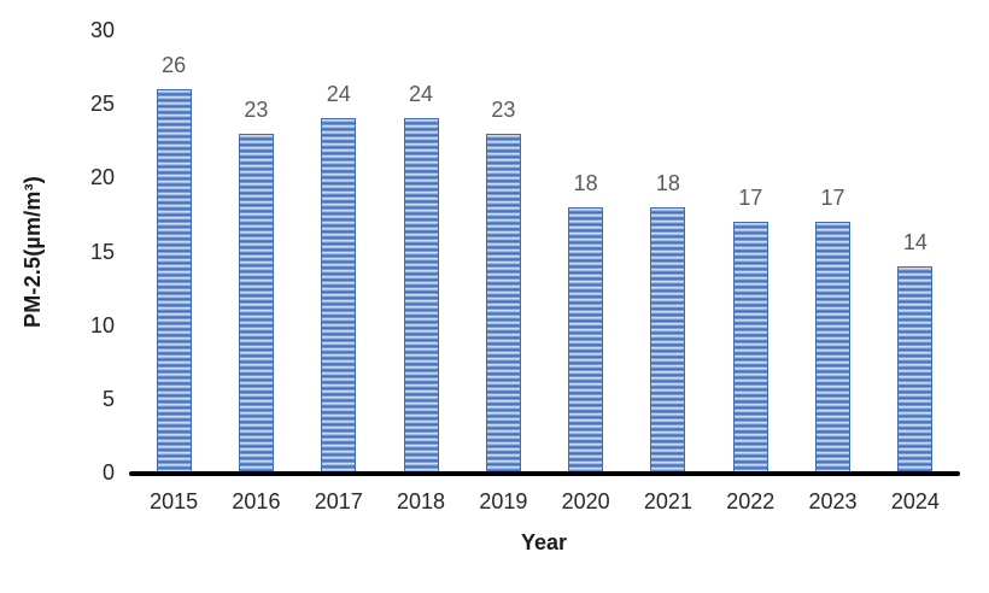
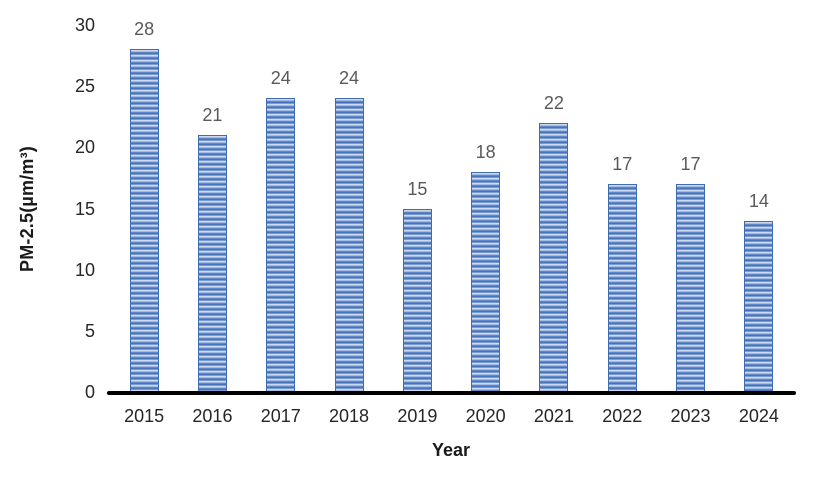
2015: 26 -> 28
2016: 23 -> 21
2019: 23 -> 15
2021: 18 -> 22
